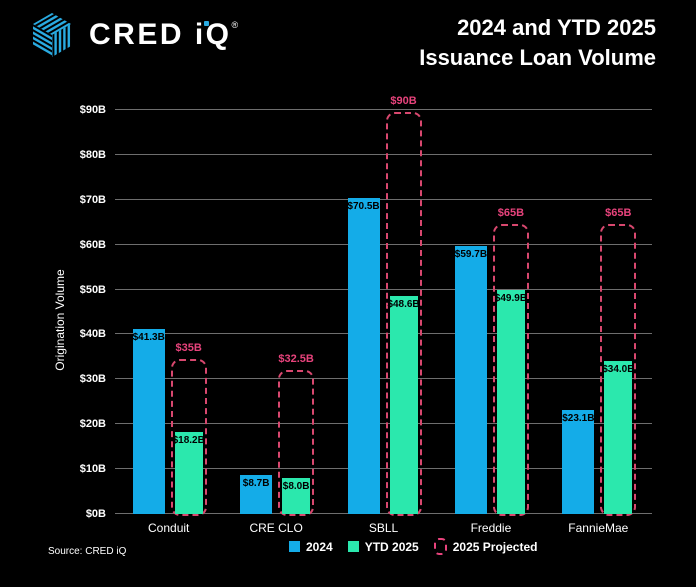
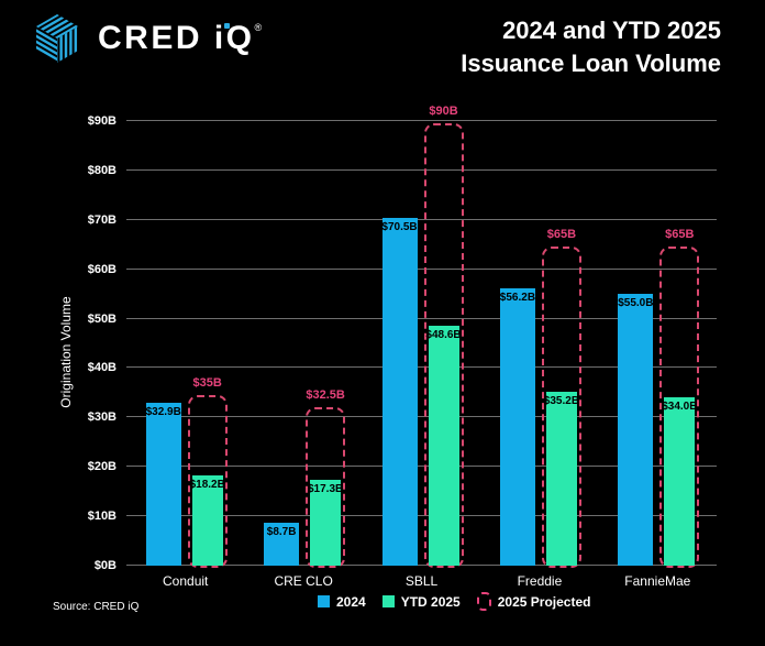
2024/Conduit: $41.3B -> $32.9B
YTD 2025/CRE CLO: $8.0B -> $17.3B
2024/Freddie: $59.7B -> $56.2B
YTD 2025/Freddie: $49.9B -> $35.2B
2024/FannieMae: $23.1B -> $55.0B
